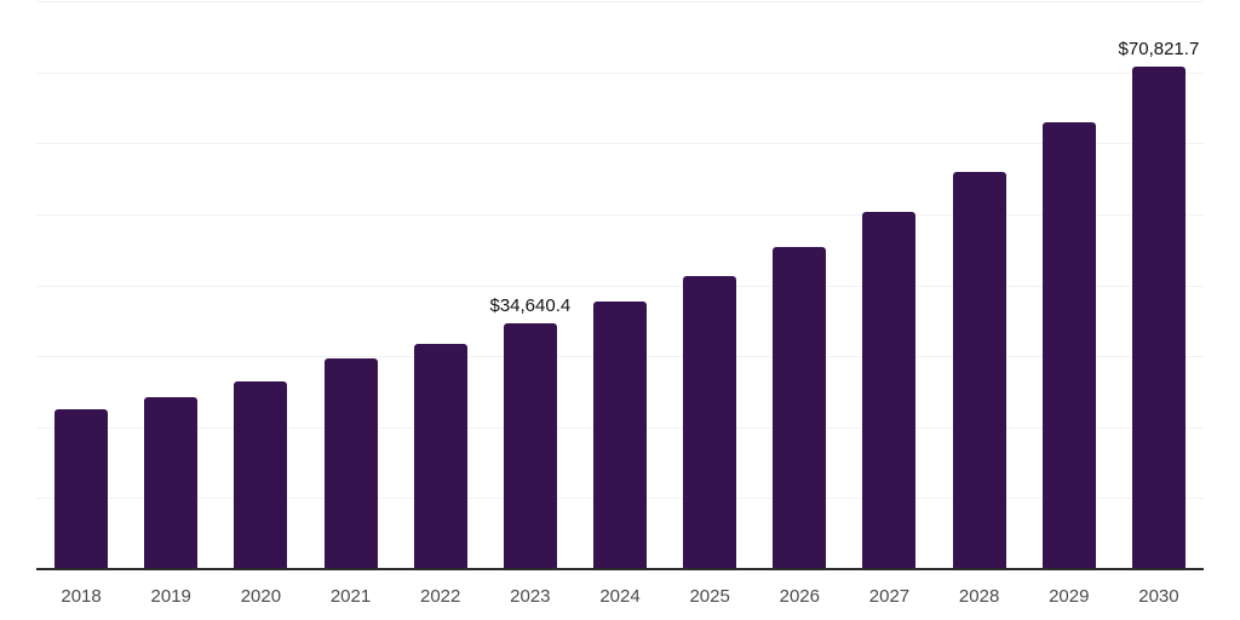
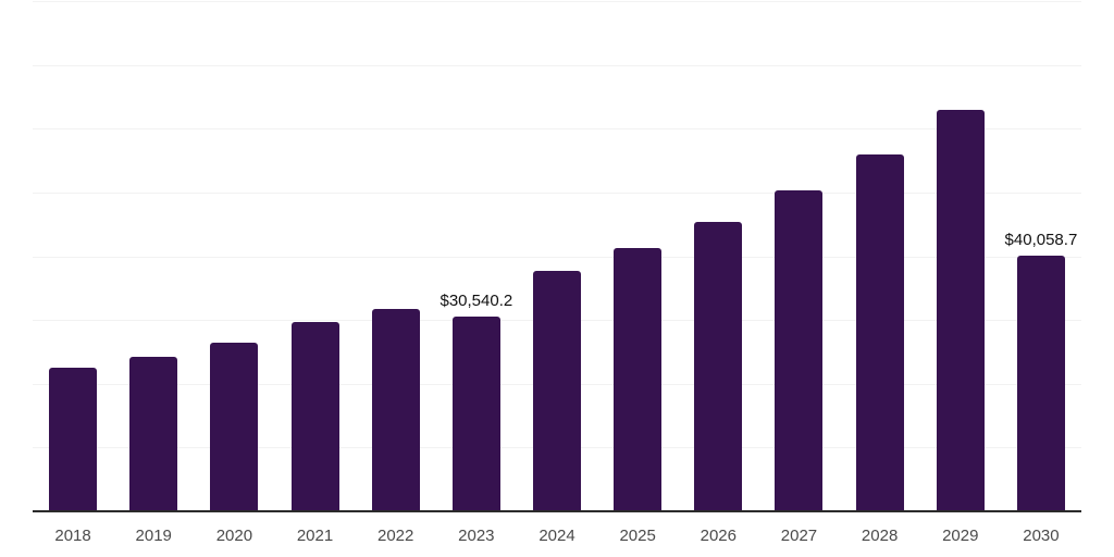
2023: $34,640.4 -> $30,540.2
2030: $70,821.7 -> $40,058.7
